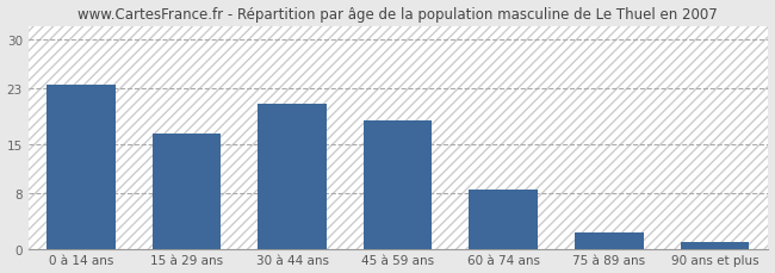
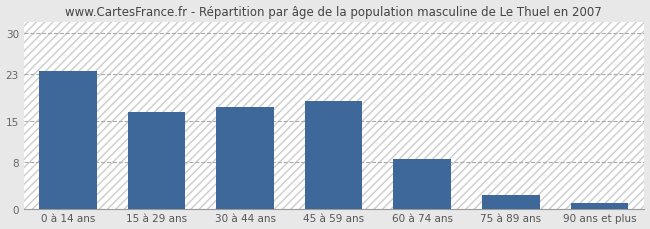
30 à 44 ans: 20.8 -> 17.5
